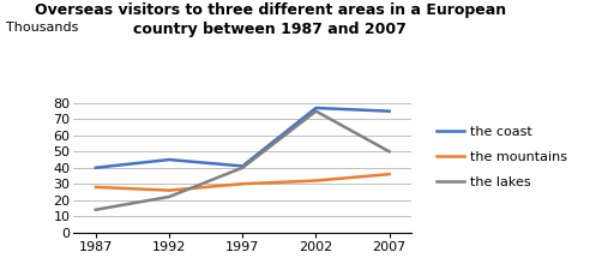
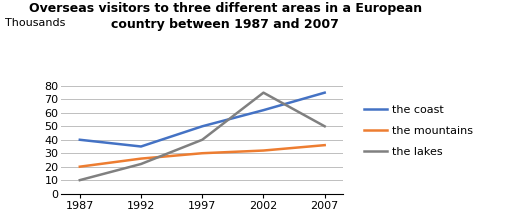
the mountains/1987: 28 -> 20
the lakes/1987: 14 -> 10
the coast/1992: 45 -> 35
the coast/1997: 41 -> 50
the coast/2002: 77 -> 62
